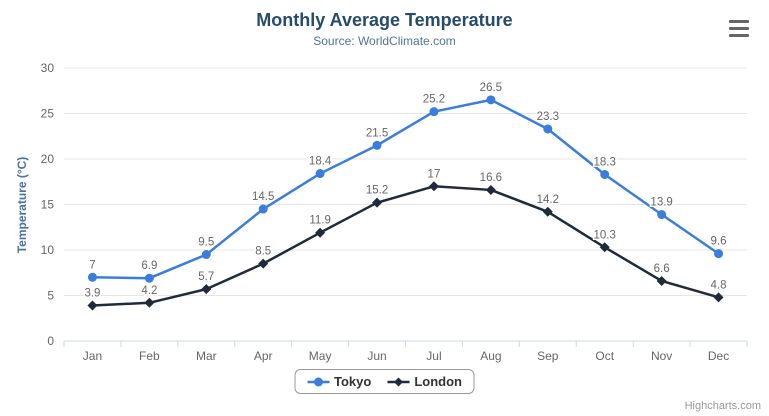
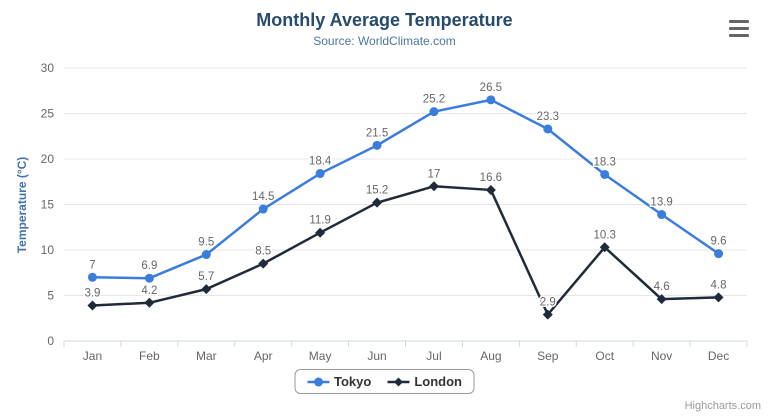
London/Sep: 14.2 -> 2.9
London/Nov: 6.6 -> 4.6
